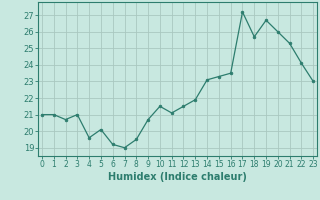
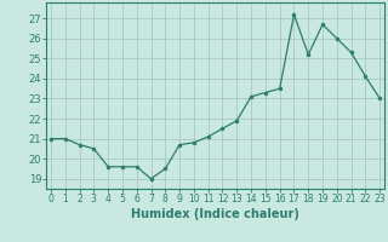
3: 21.0 -> 20.5
5: 20.1 -> 19.6
6: 19.2 -> 19.6
10: 21.5 -> 20.8
18: 25.7 -> 25.2
